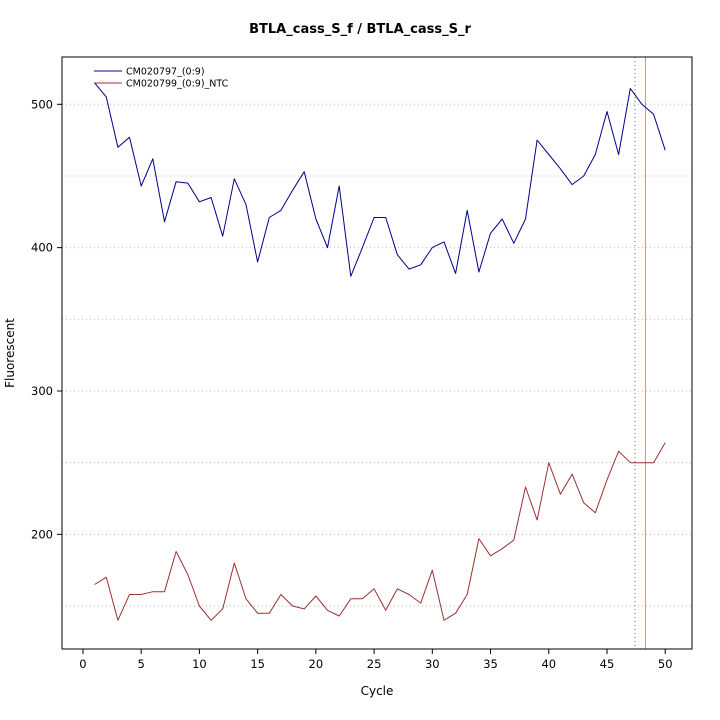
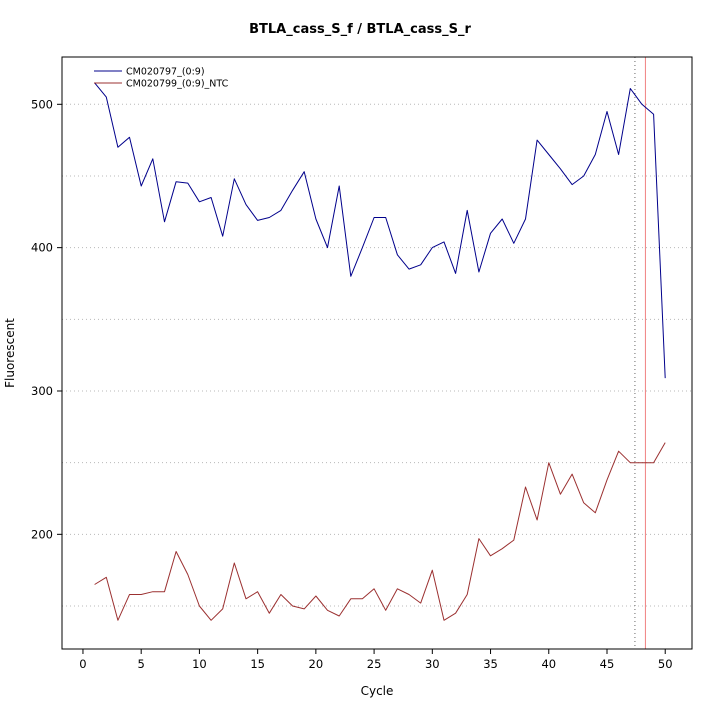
CM020797_(0:9)/15: 390 -> 419
CM020799_(0:9)_NTC/15: 145 -> 160
CM020797_(0:9)/50: 468 -> 309
